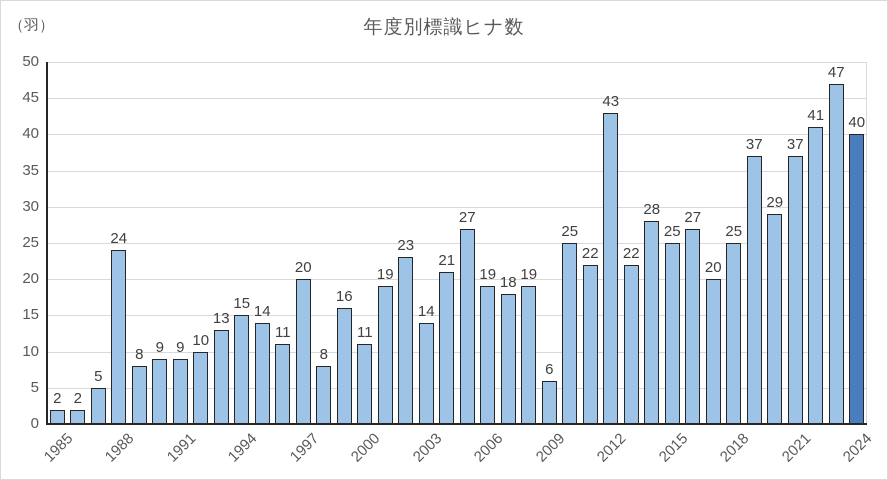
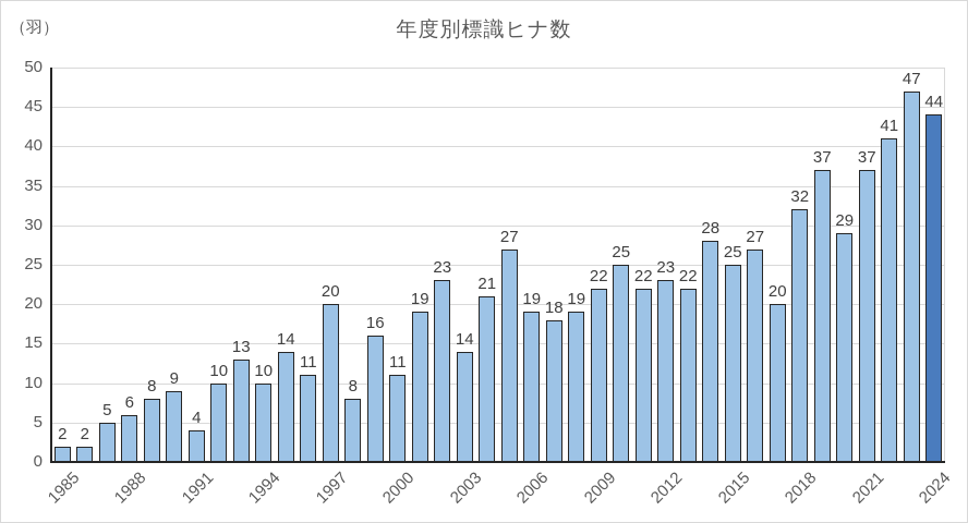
1988: 24 -> 6
1991: 9 -> 4
1994: 15 -> 10
2009: 6 -> 22
2012: 43 -> 23
2018: 25 -> 32
2024: 40 -> 44
